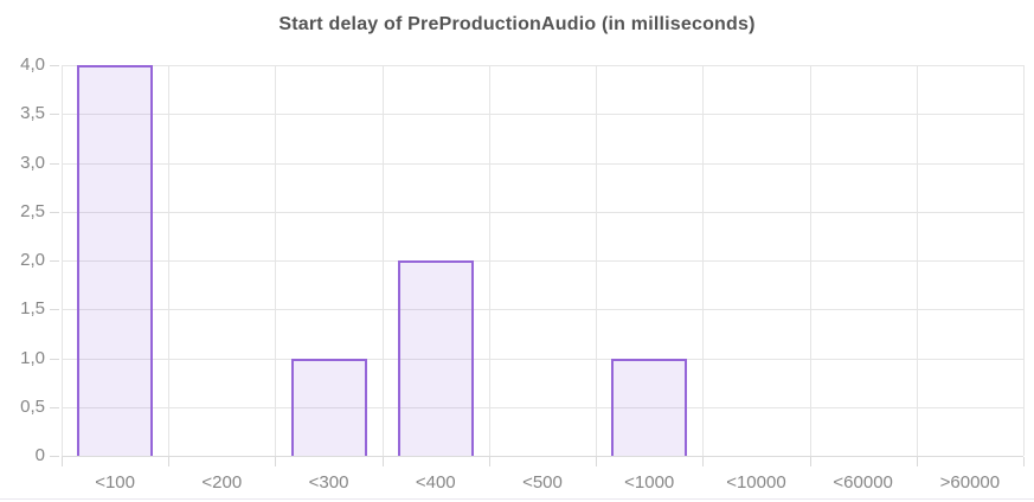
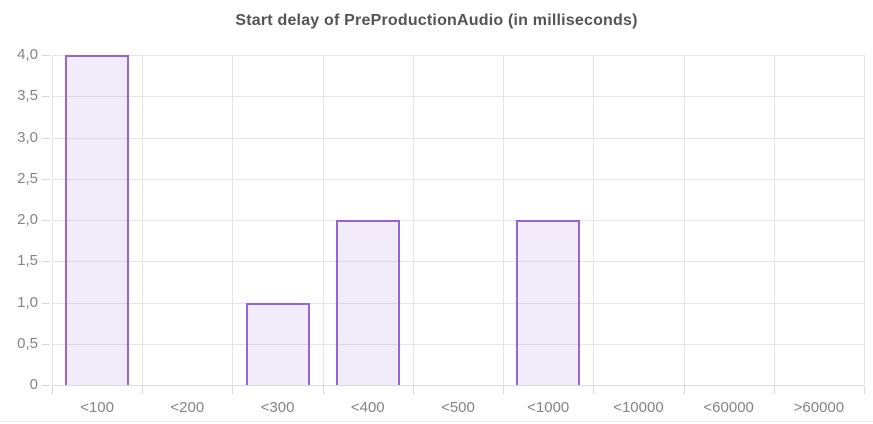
<1000: 1 -> 2
